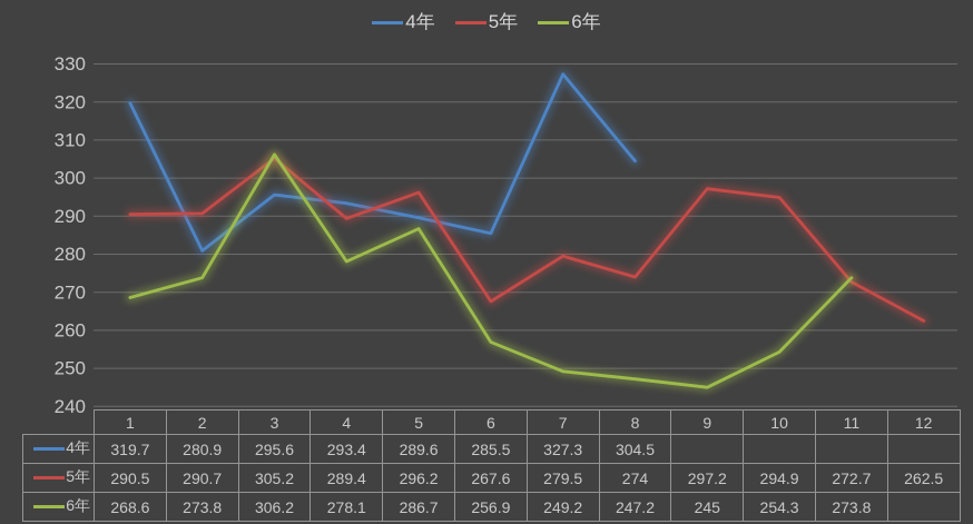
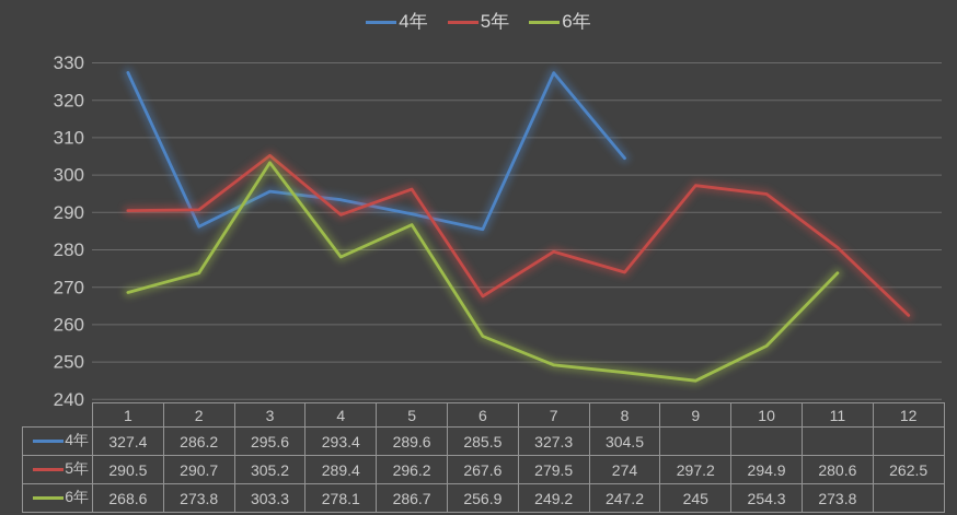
4年/1: 319.7 -> 327.4
4年/2: 280.9 -> 286.2
6年/3: 306.2 -> 303.3
5年/11: 272.7 -> 280.6
